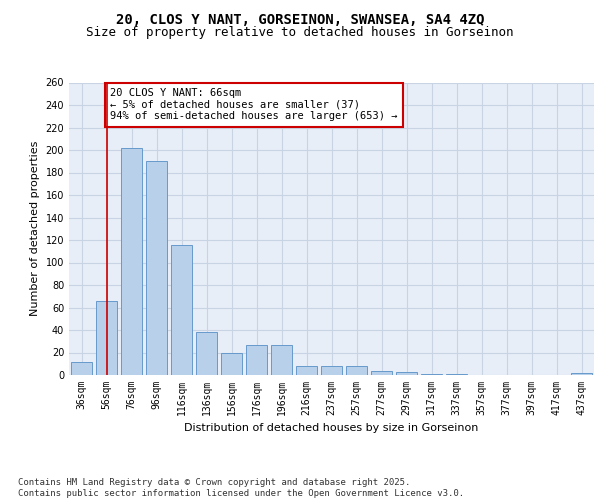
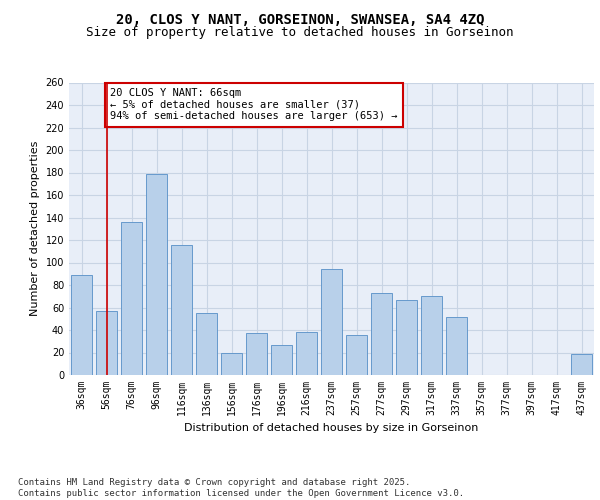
36sqm: 12 -> 89
56sqm: 66 -> 57
76sqm: 202 -> 136
96sqm: 190 -> 179
136sqm: 38 -> 55
176sqm: 27 -> 37
216sqm: 8 -> 38
237sqm: 8 -> 94
257sqm: 8 -> 36
277sqm: 4 -> 73
297sqm: 3 -> 67
317sqm: 1 -> 70
337sqm: 1 -> 52
437sqm: 2 -> 19
